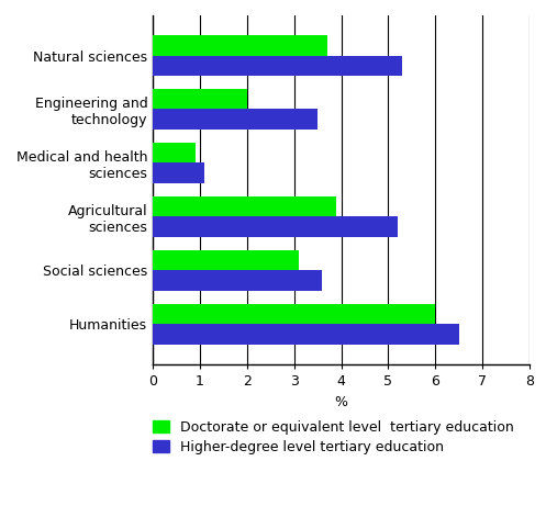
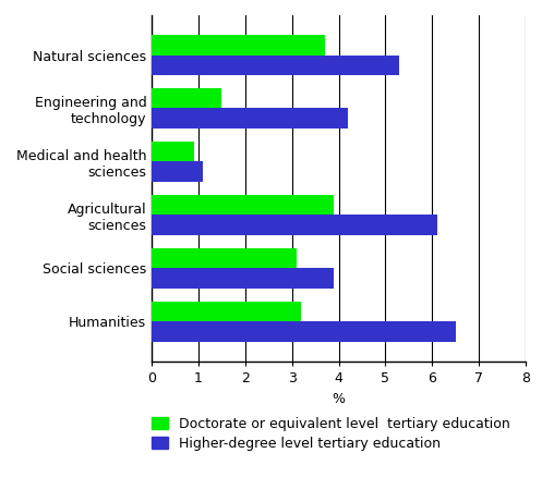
Doctorate or equivalent level tertiary education/Engineering and technology: 2.0 -> 1.5
Higher-degree level tertiary education/Engineering and technology: 3.5 -> 4.2
Higher-degree level tertiary education/Agricultural sciences: 5.2 -> 6.1
Higher-degree level tertiary education/Social sciences: 3.6 -> 3.9
Doctorate or equivalent level tertiary education/Humanities: 6.0 -> 3.2
